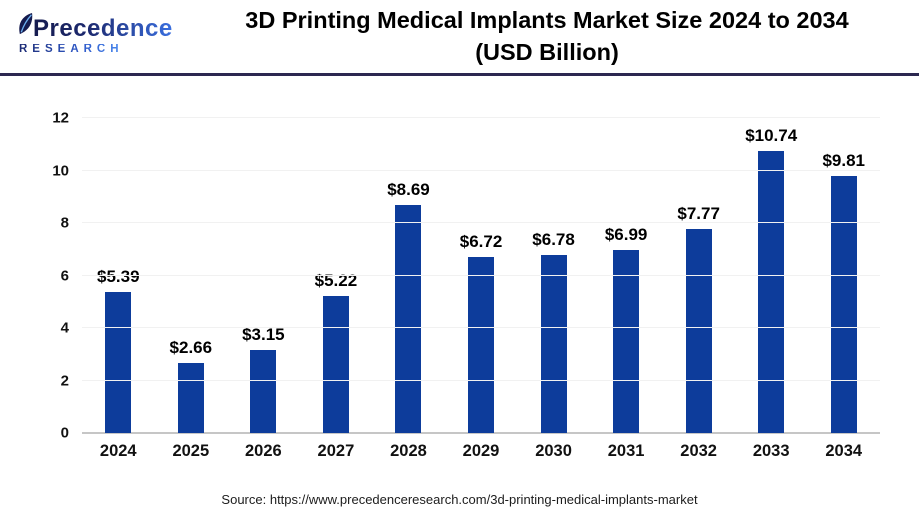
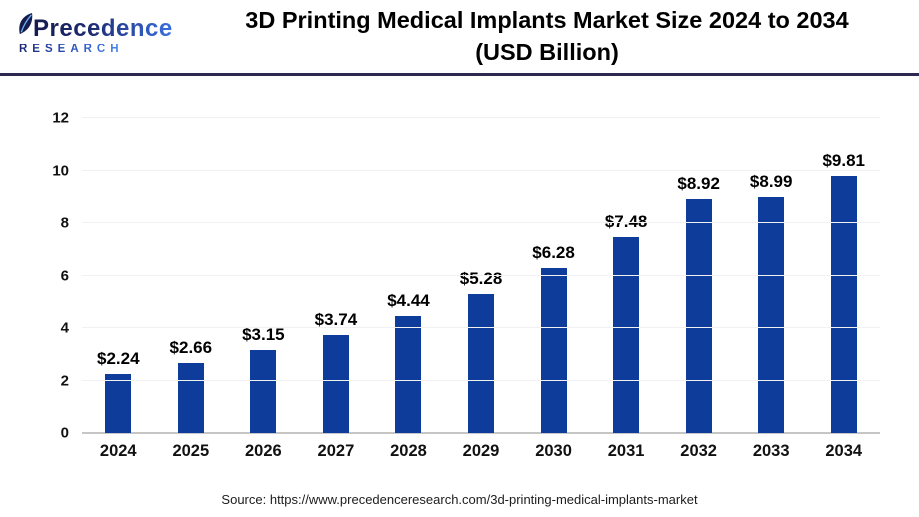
2024: $5.39 -> $2.24
2027: $5.22 -> $3.74
2028: $8.69 -> $4.44
2029: $6.72 -> $5.28
2030: $6.78 -> $6.28
2031: $6.99 -> $7.48
2032: $7.77 -> $8.92
2033: $10.74 -> $8.99
